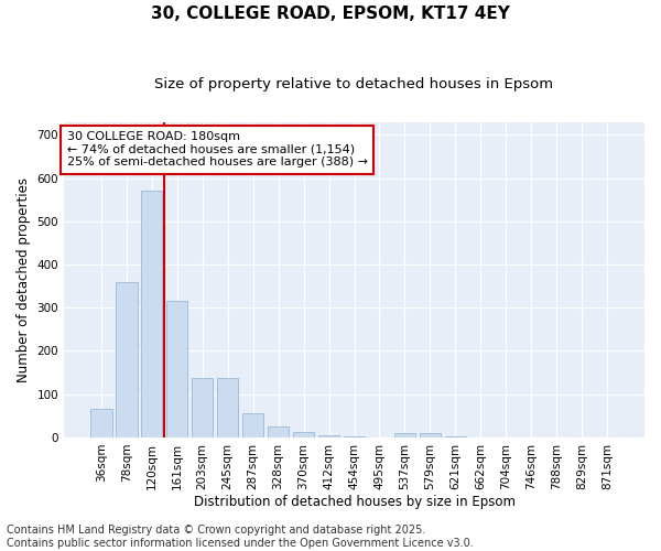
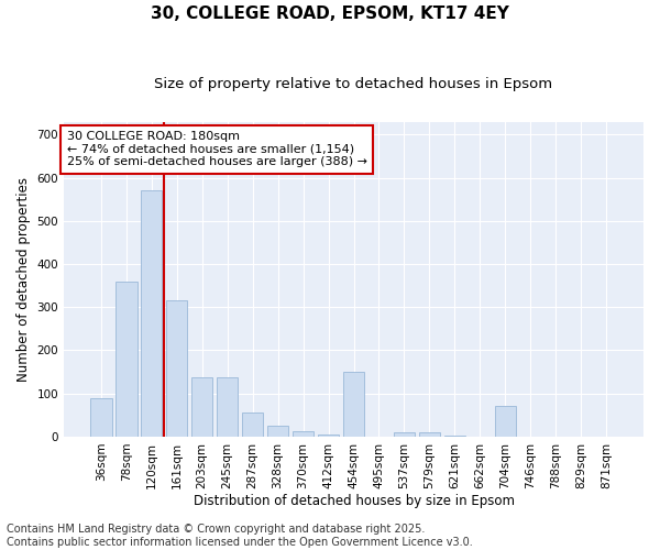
36sqm: 65 -> 90
454sqm: 3 -> 150
704sqm: 1 -> 70
